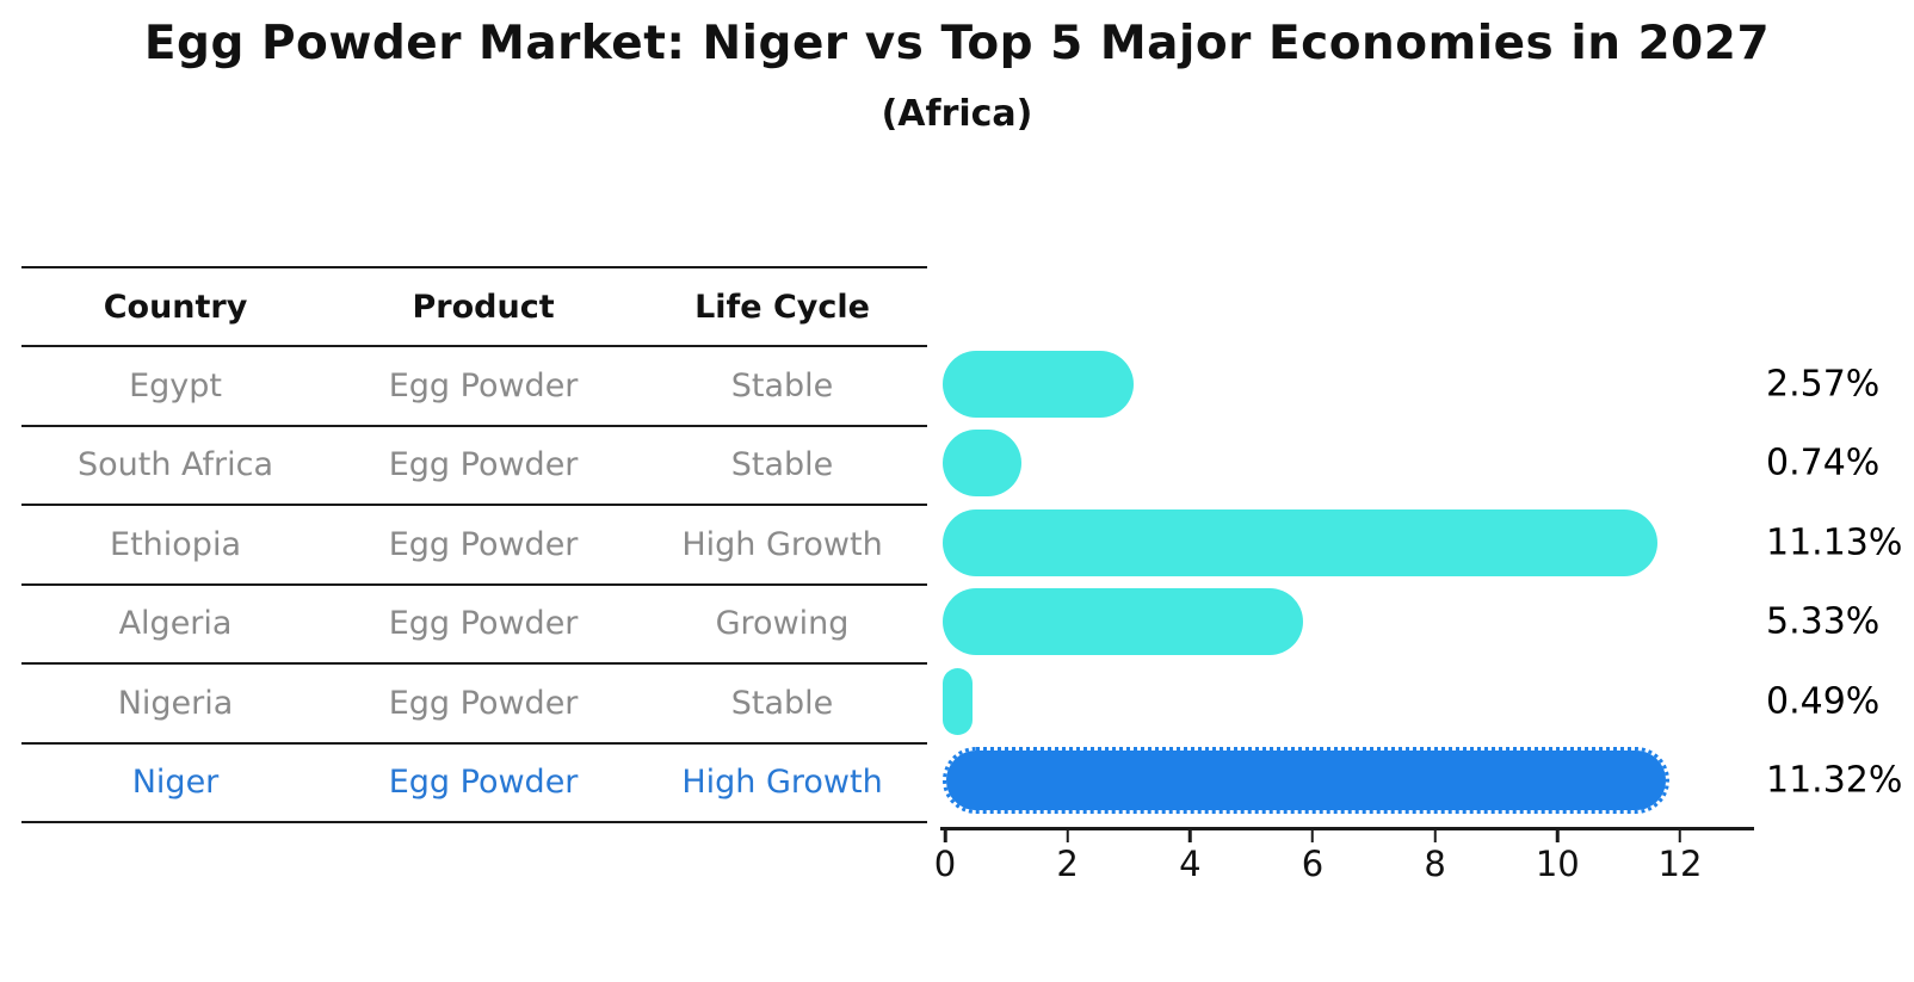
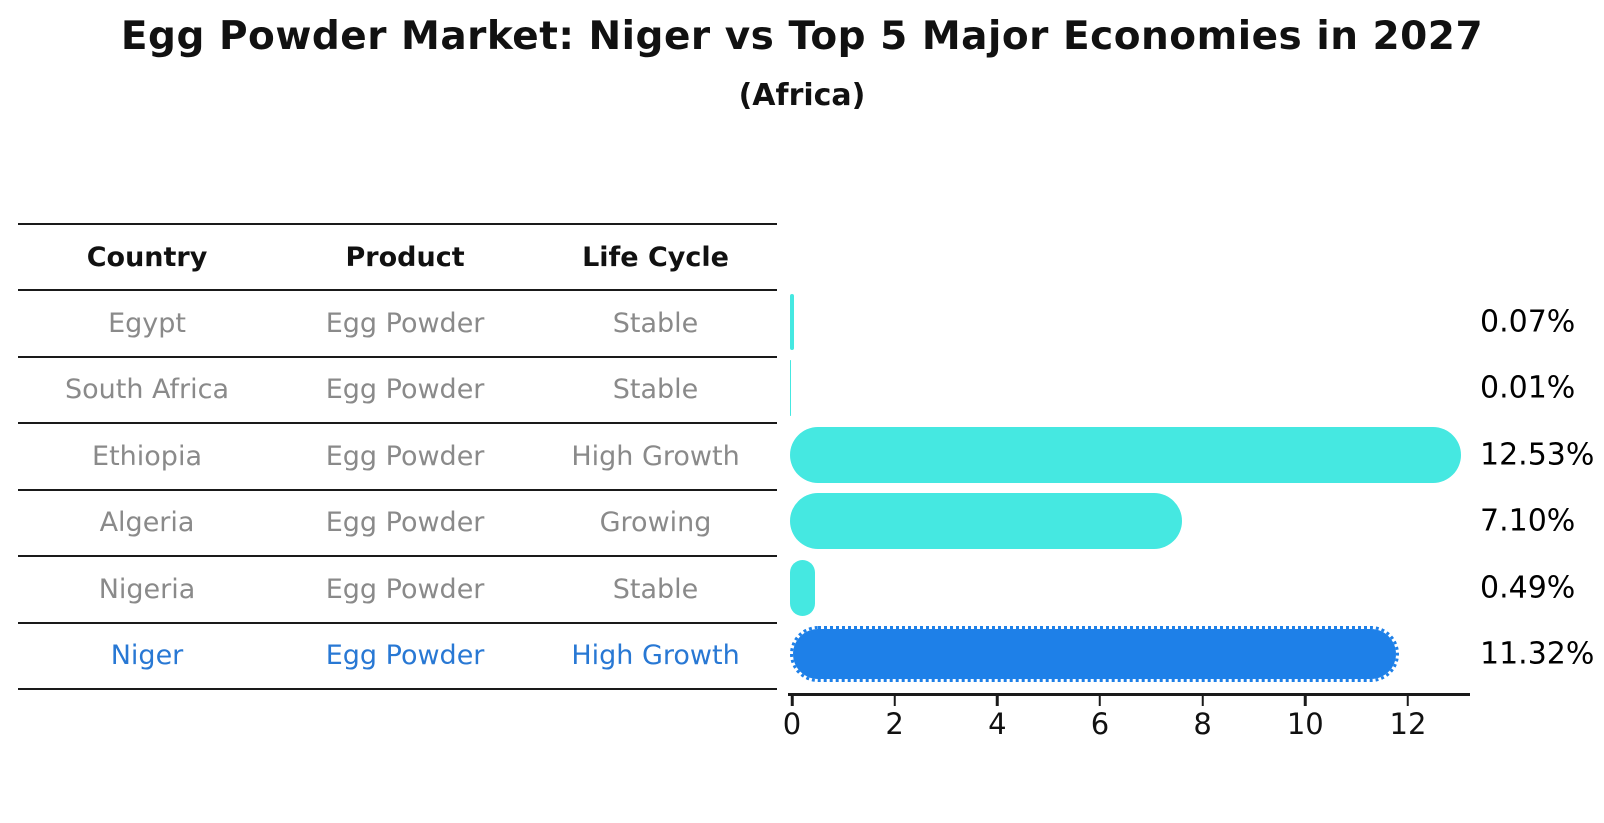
Egypt: 2.57% -> 0.07%
South Africa: 0.74% -> 0.01%
Ethiopia: 11.13% -> 12.53%
Algeria: 5.33% -> 7.10%
